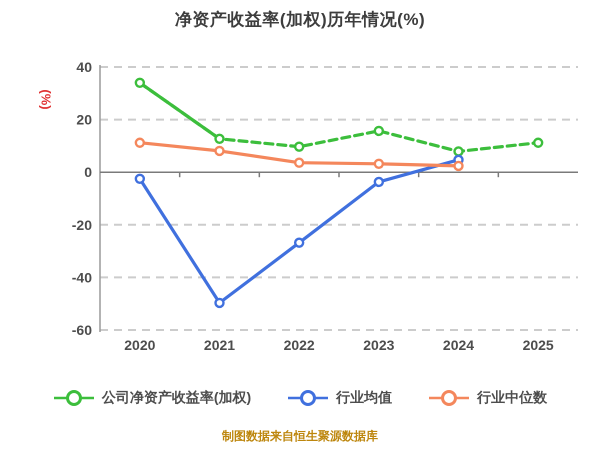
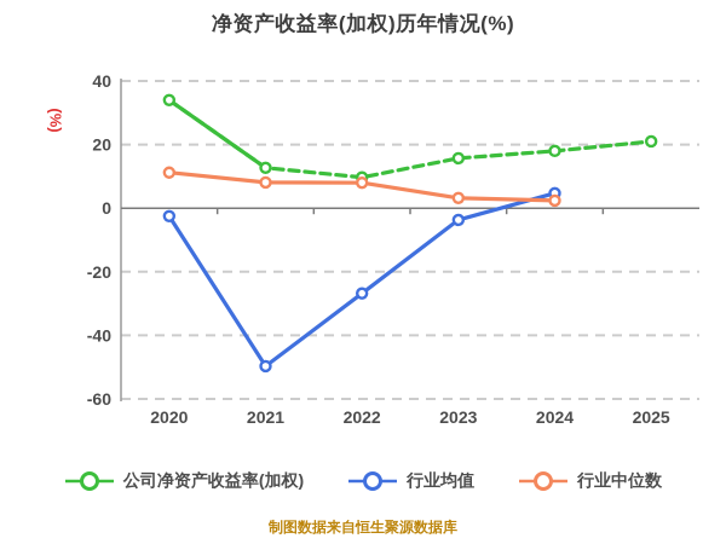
行业中位数/2022: 4 -> 8
公司净资产收益率(加权)/2024: 8 -> 18
公司净资产收益率(加权)/2025: 11 -> 21
